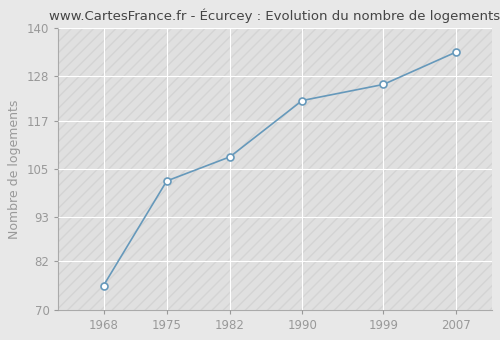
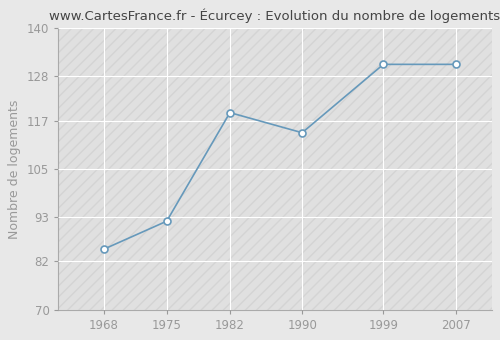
1968: 76 -> 85
1975: 102 -> 92
1982: 108 -> 119
1990: 122 -> 114
1999: 126 -> 131
2007: 134 -> 131
